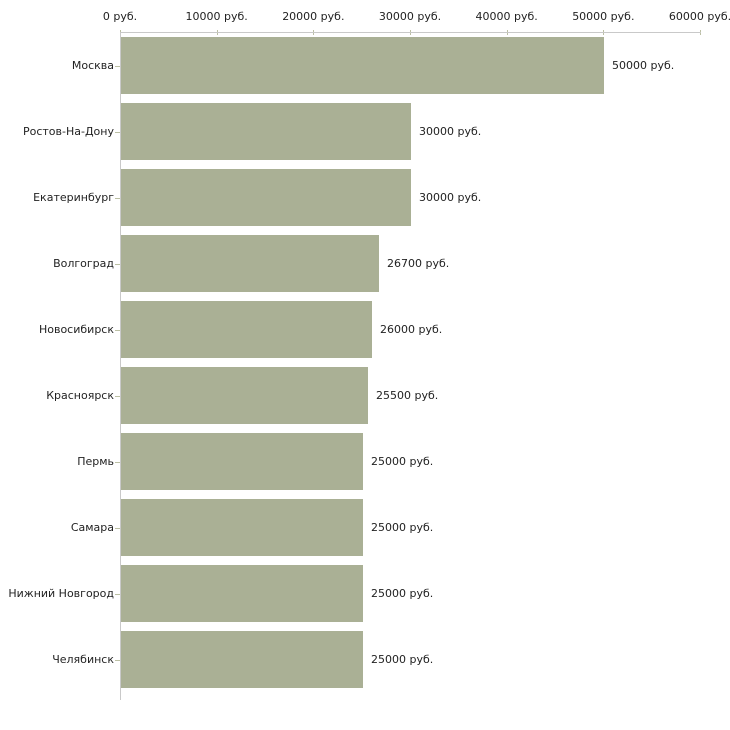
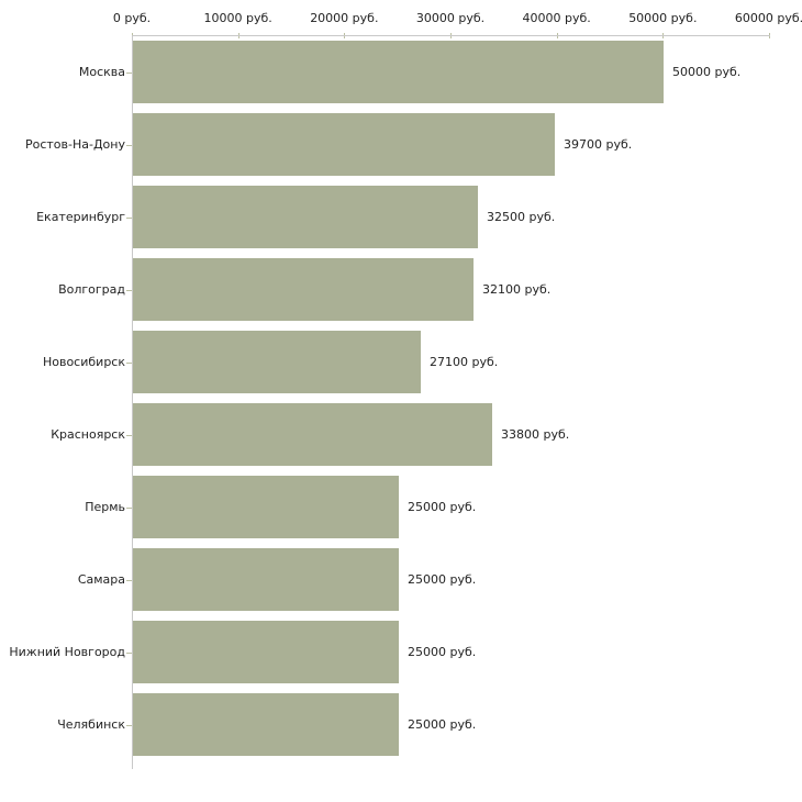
Ростов-На-Дону: 30000 -> 39700
Екатеринбург: 30000 -> 32500
Волгоград: 26700 -> 32100
Новосибирск: 26000 -> 27100
Красноярск: 25500 -> 33800
